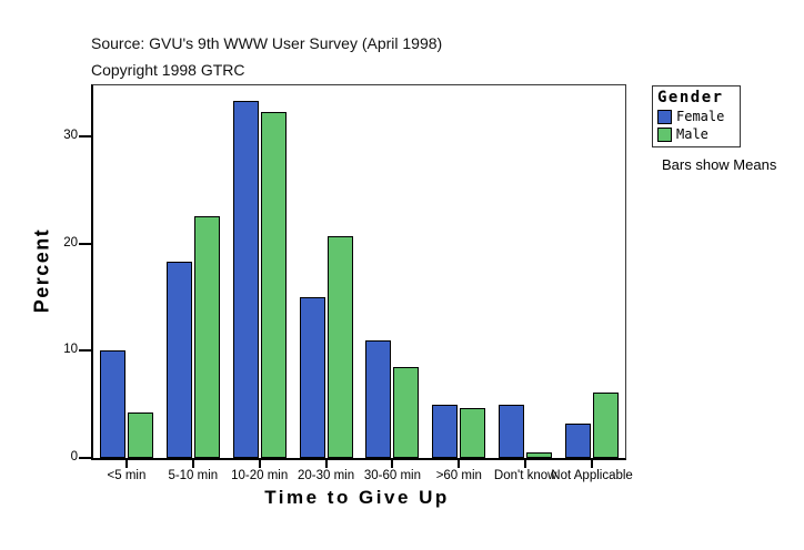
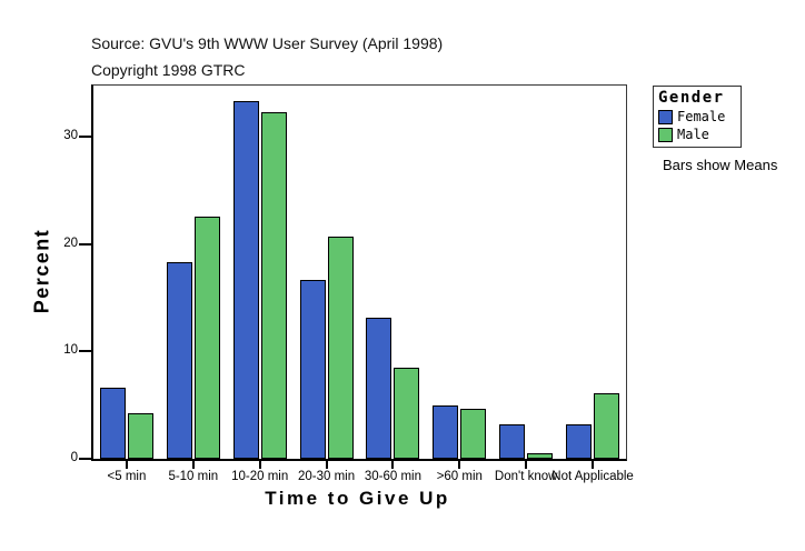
Female/<5 min: 10 -> 7
Female/20-30 min: 15 -> 17
Female/30-60 min: 11 -> 13
Female/Don't know: 5 -> 3
